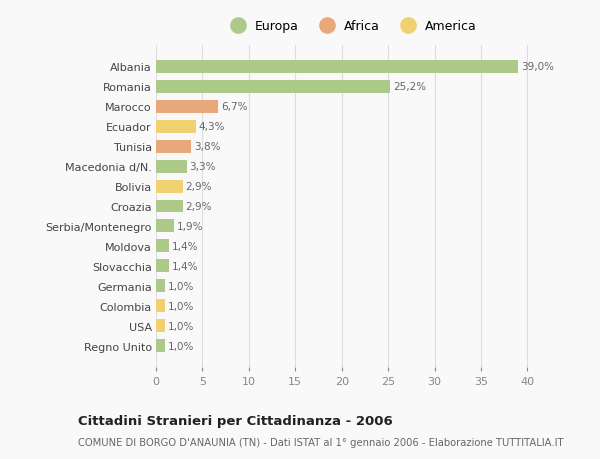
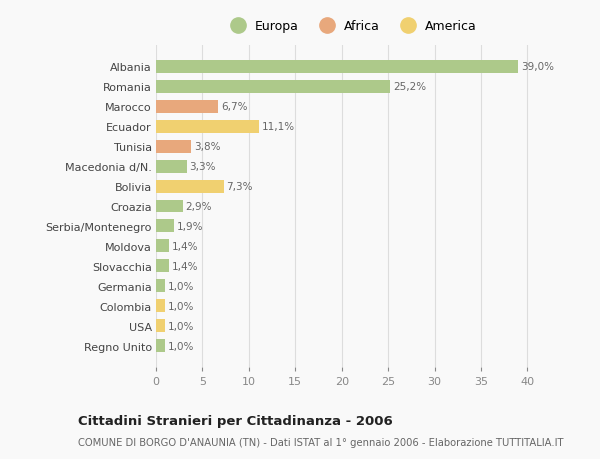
Ecuador: 4,3% -> 11,1%
Bolivia: 2,9% -> 7,3%
